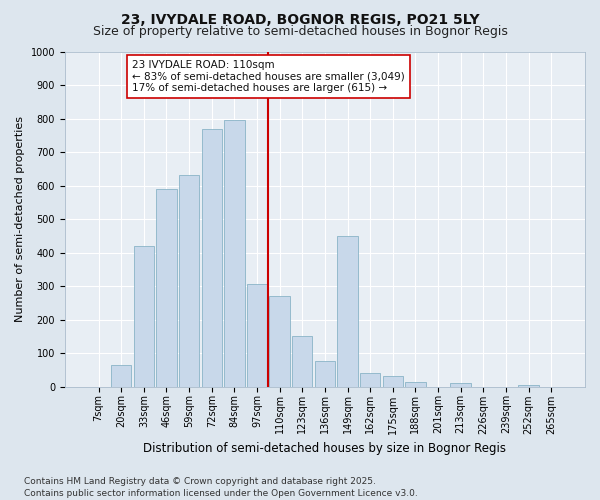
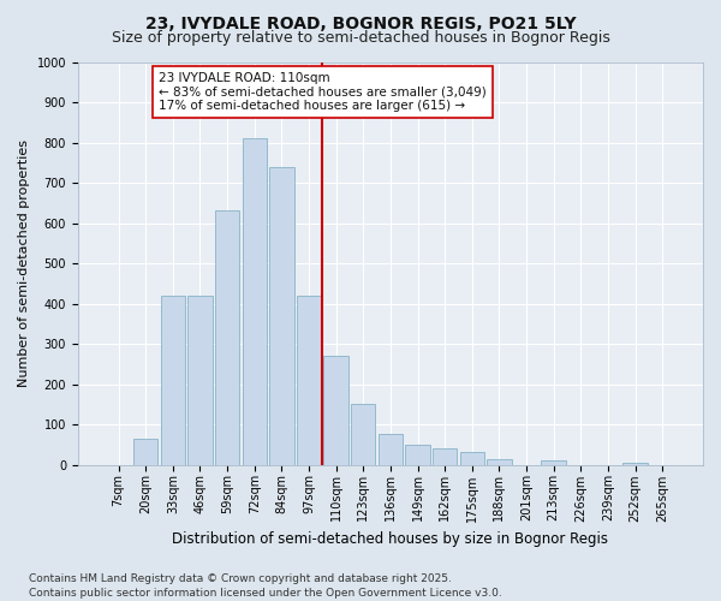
46sqm: 590 -> 420
72sqm: 770 -> 810
84sqm: 795 -> 740
97sqm: 305 -> 420
149sqm: 450 -> 50
